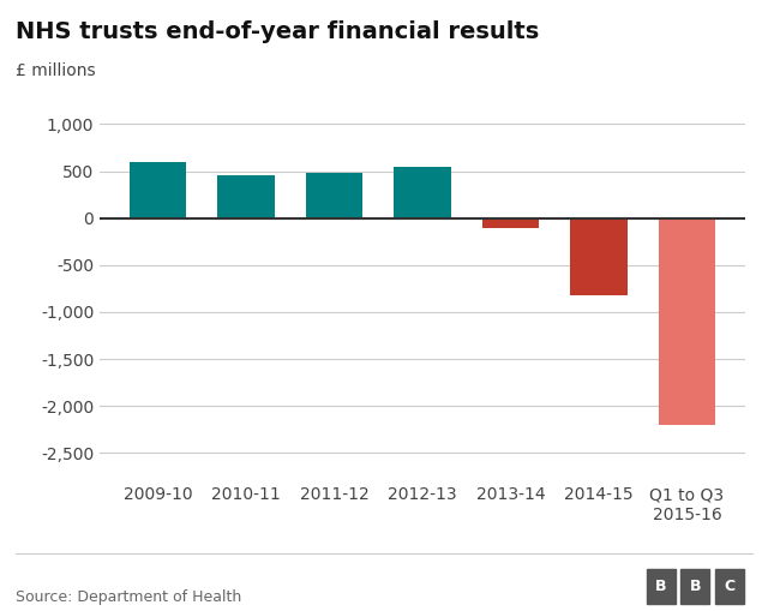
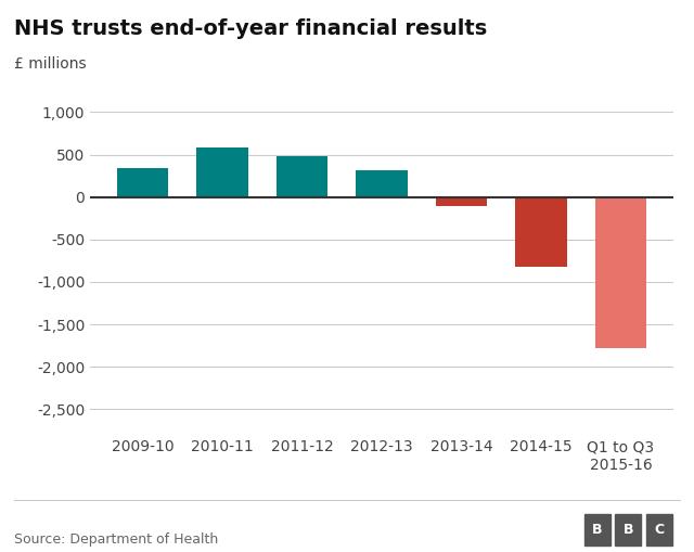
2009-10: 600 -> 340
2010-11: 450 -> 580
2012-13: 540 -> 320
Q1 to Q3 2015-16: -2,200 -> -1,780
